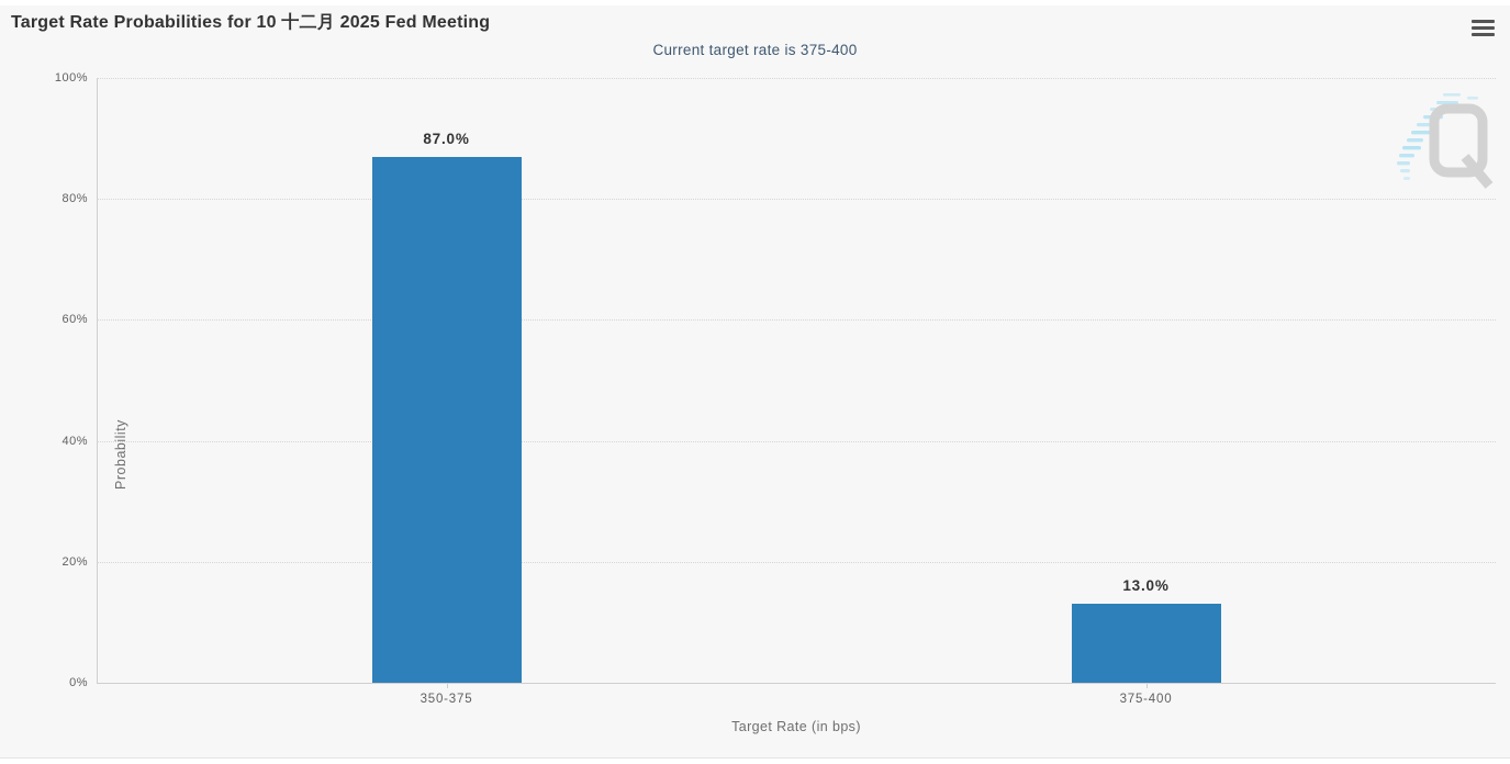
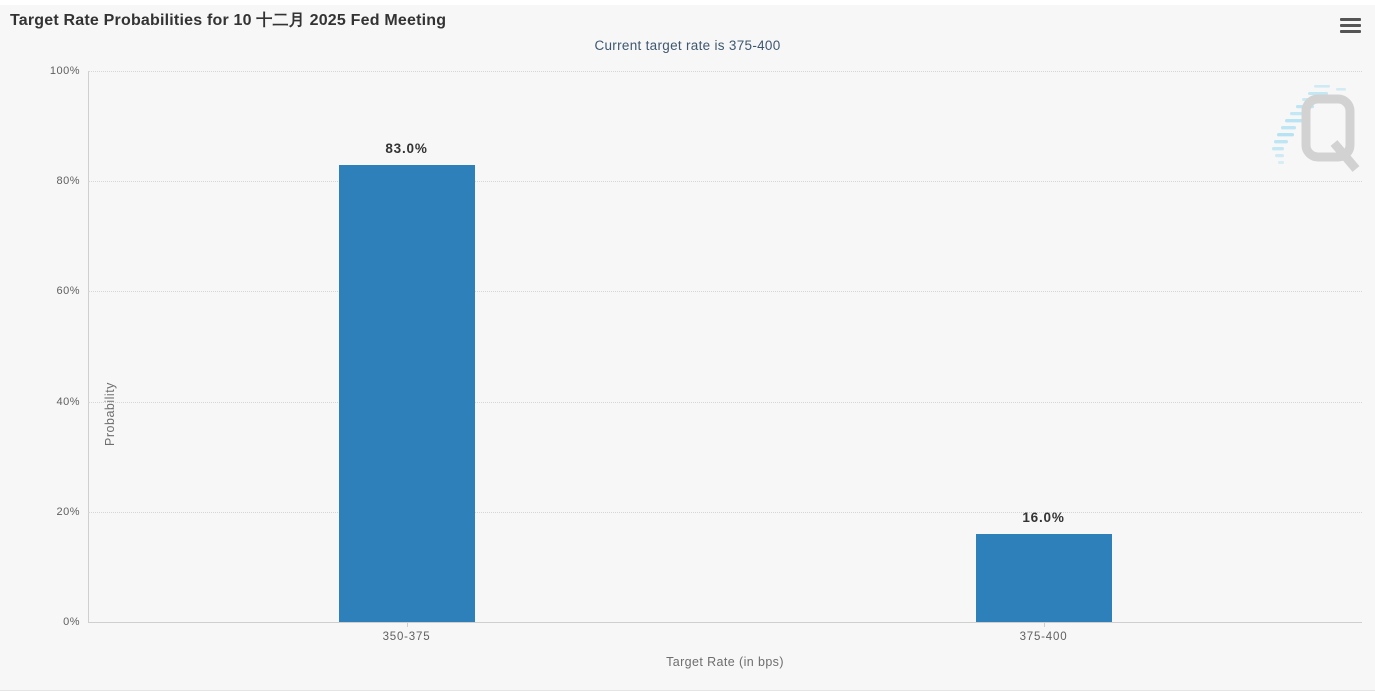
350-375: 87.0% -> 83.0%
375-400: 13.0% -> 16.0%
